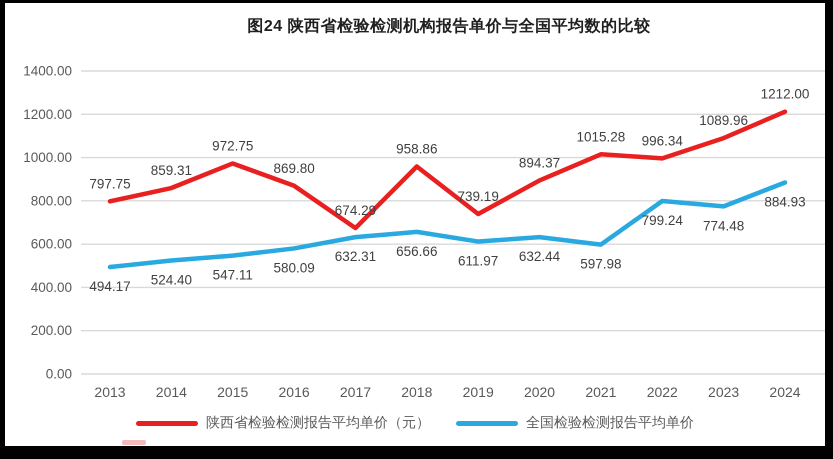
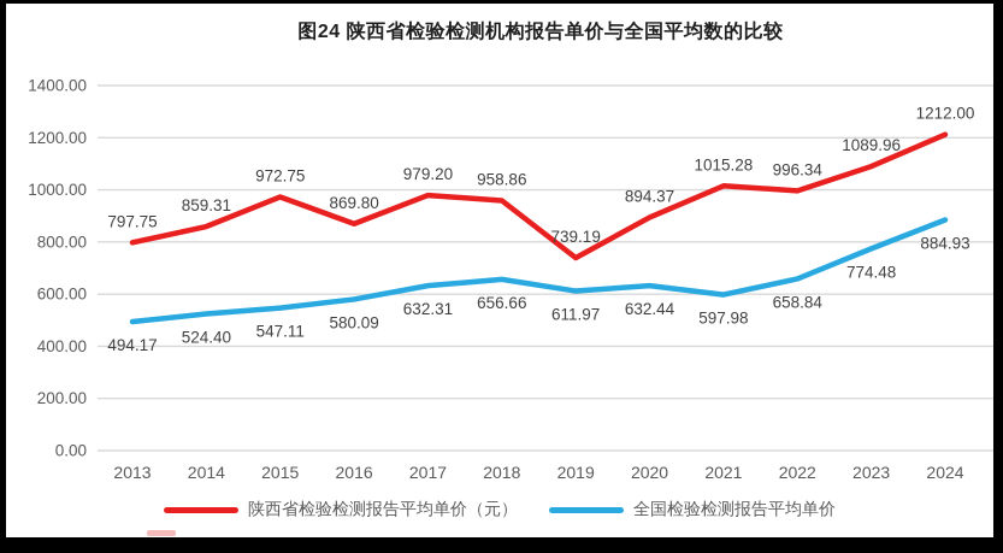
陕西省检验检测报告平均单价（元）/2017: 674.29 -> 979.20
全国检验检测报告平均单价/2022: 799.24 -> 658.84
